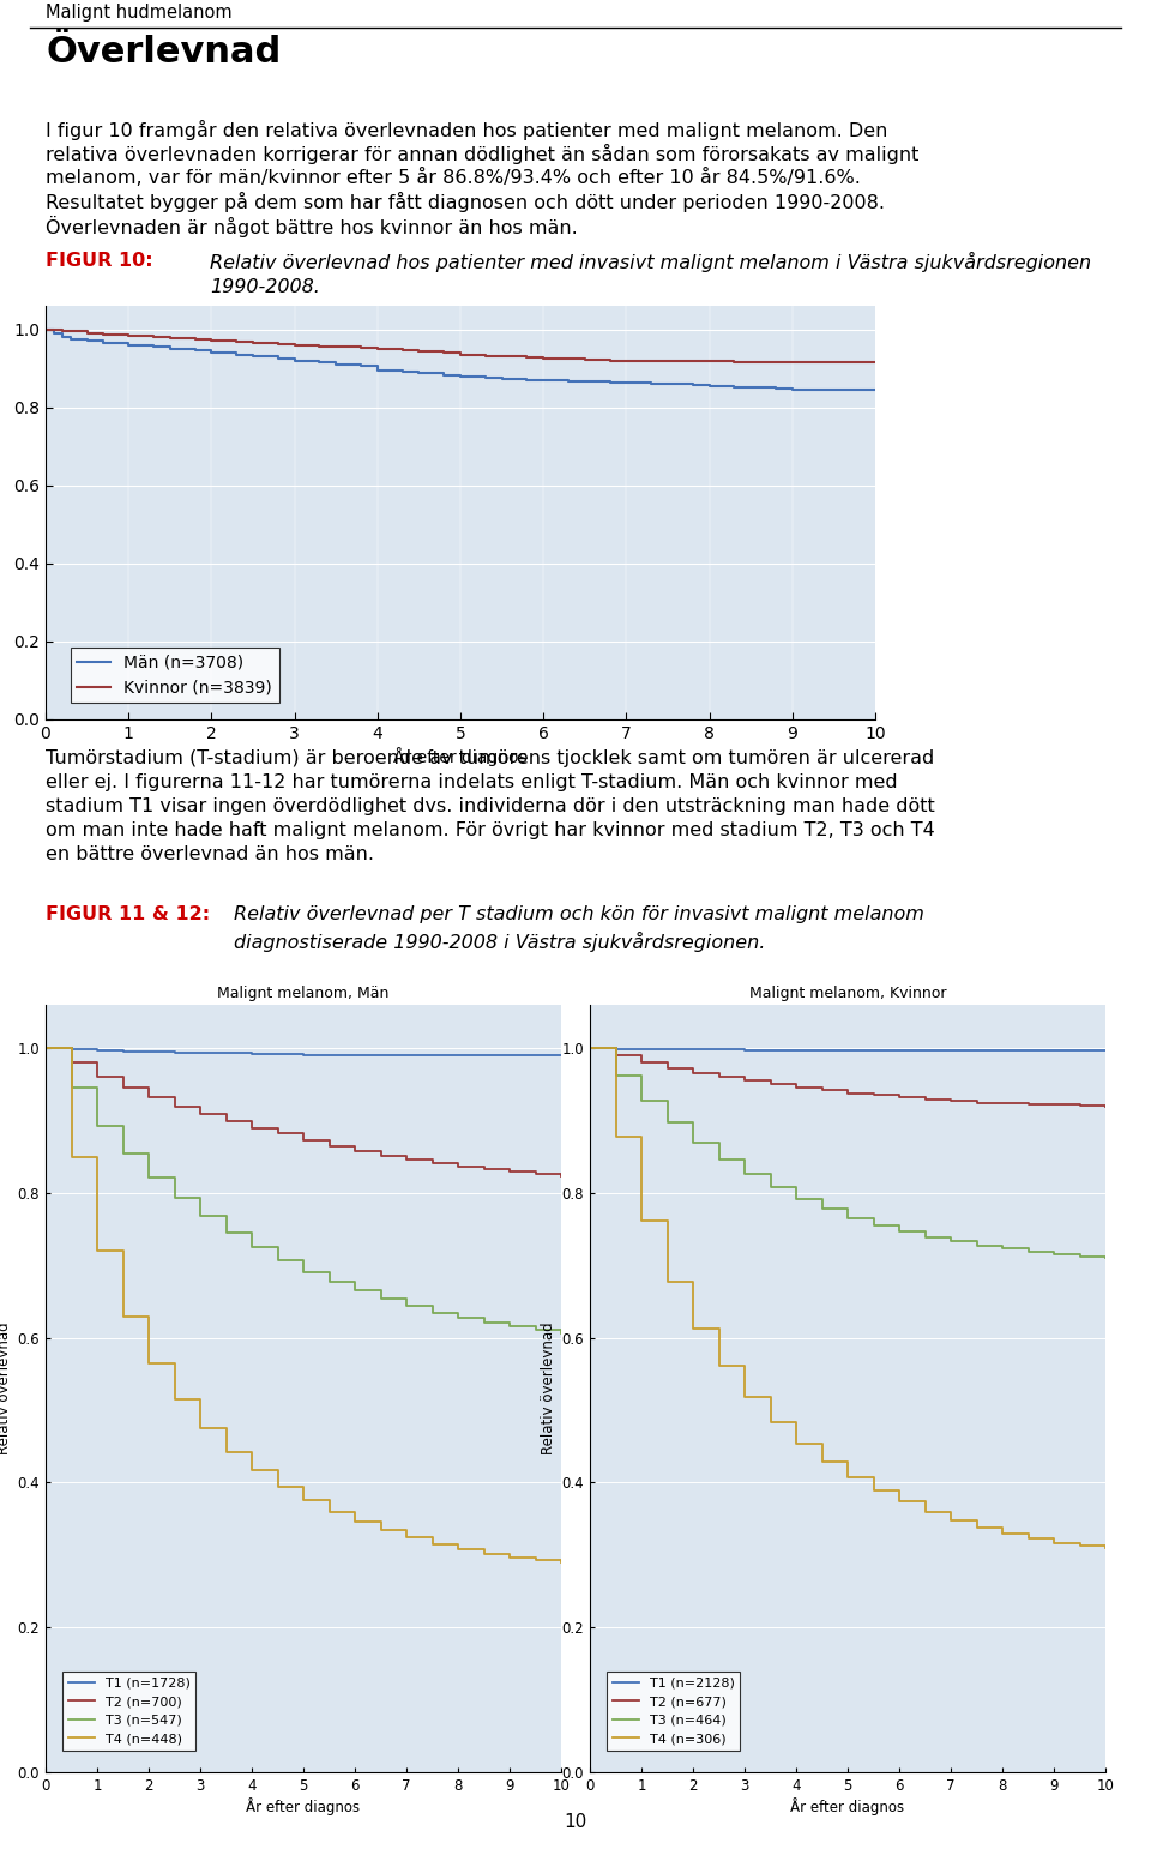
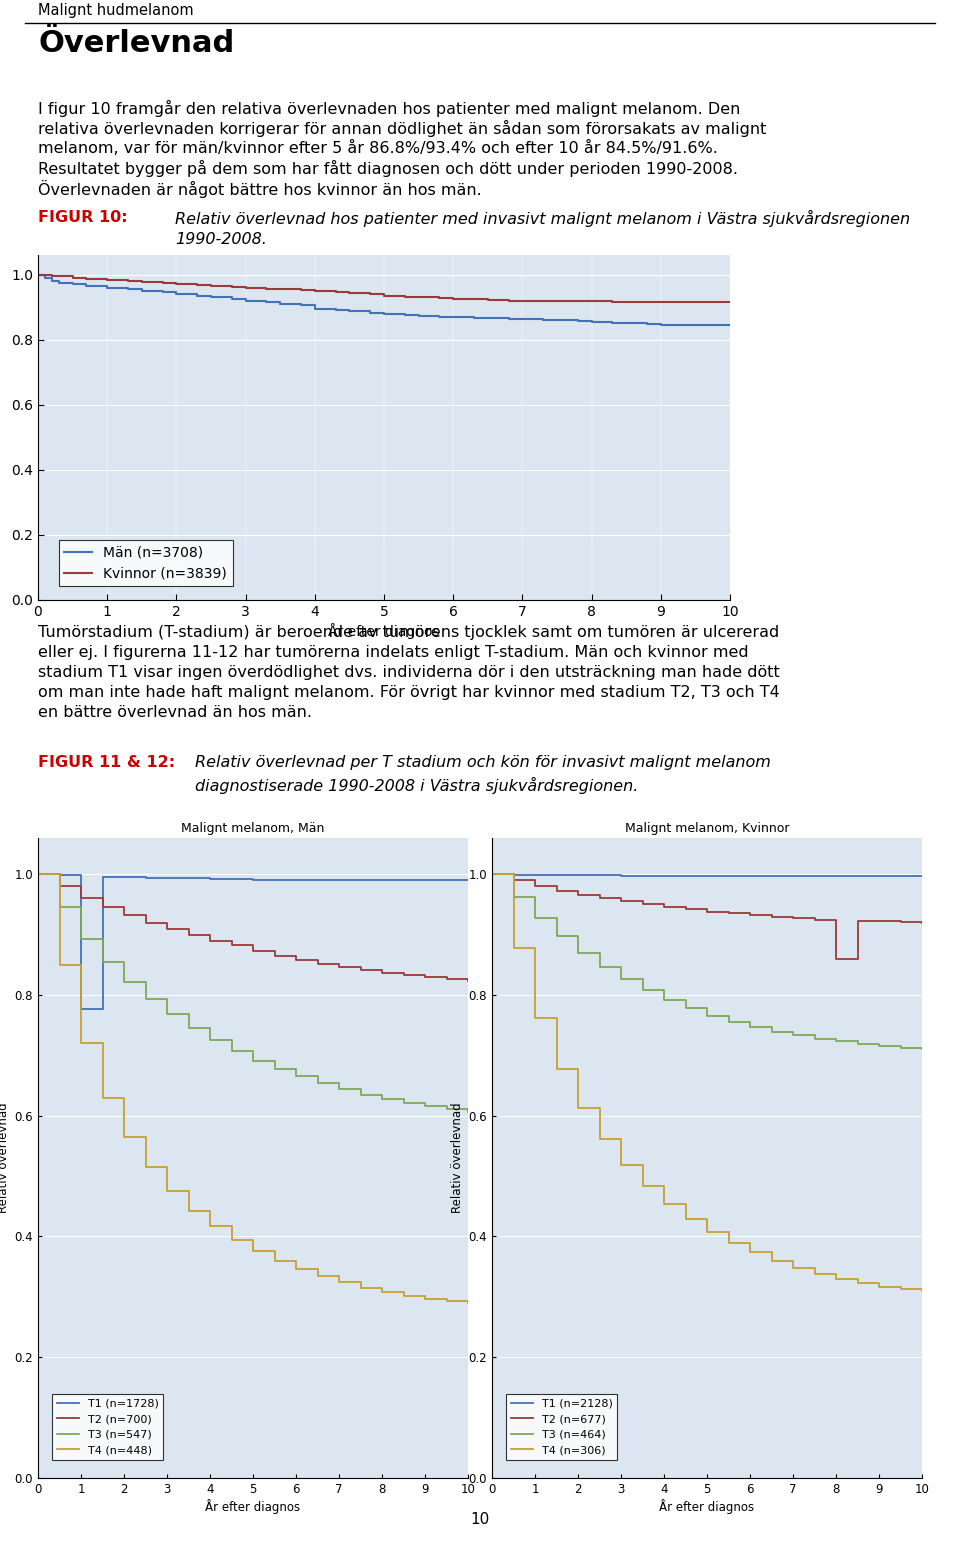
Malignt melanom, Män/T1 (n=1728)/1: 0.997 -> 0.776
Malignt melanom, Kvinnor/T2 (n=677)/8: 0.924 -> 0.860
